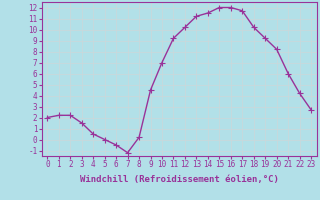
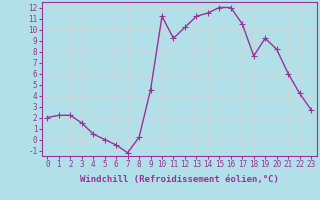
10: 7.0 -> 11.2
17: 11.7 -> 10.5
18: 10.2 -> 7.6
